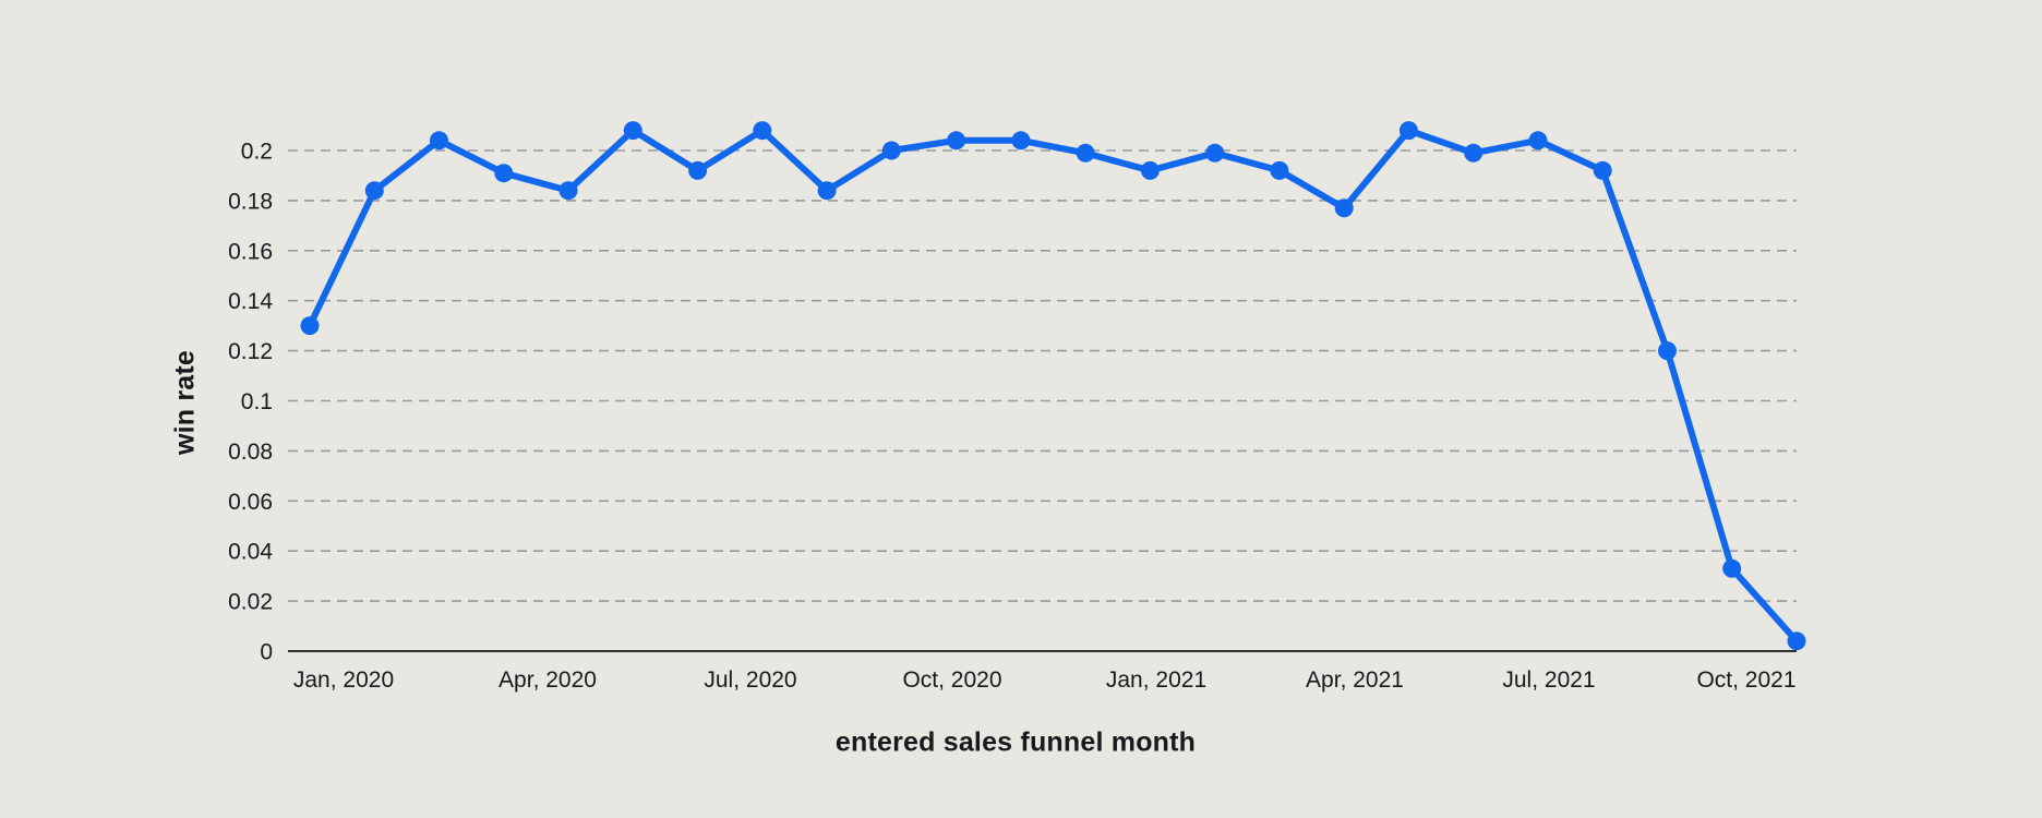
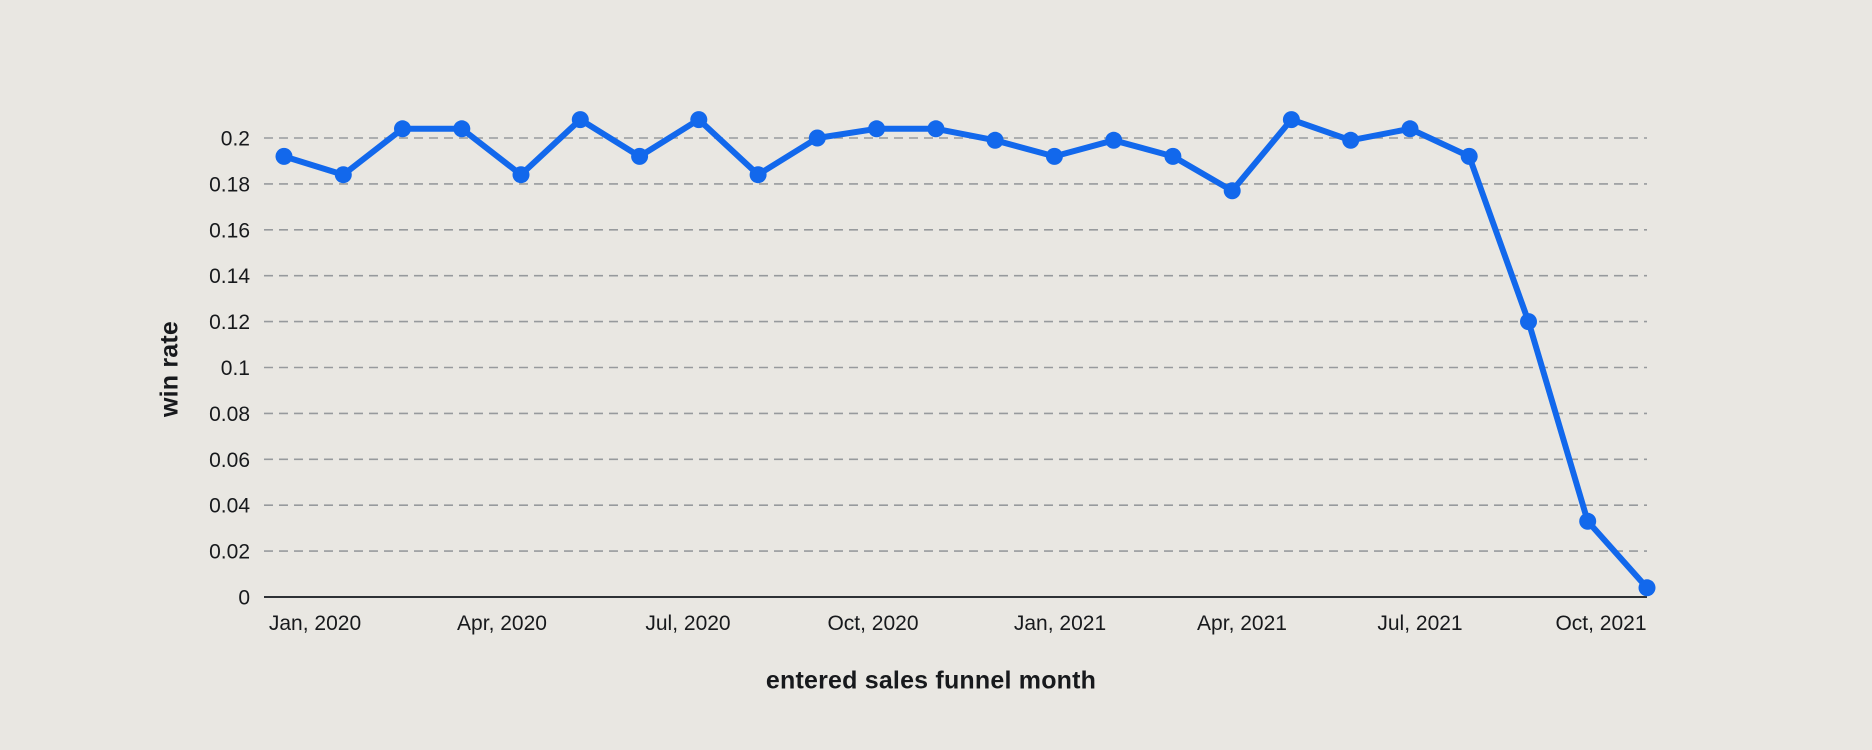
Jan, 2020: 0.130 -> 0.192
Apr, 2020: 0.191 -> 0.204
